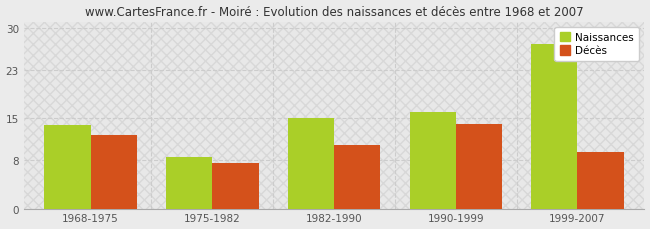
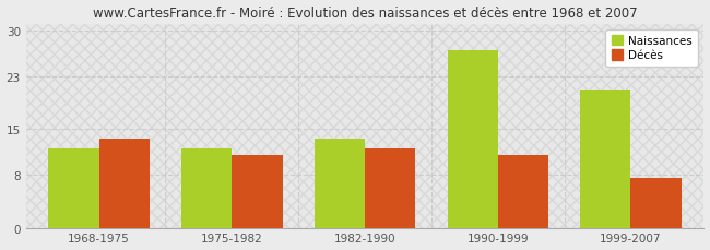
Naissances/1968-1975: 13.8 -> 12.0
Décès/1968-1975: 12.2 -> 13.5
Naissances/1975-1982: 8.6 -> 12.0
Décès/1975-1982: 7.6 -> 11.0
Naissances/1982-1990: 15.0 -> 13.5
Décès/1982-1990: 10.6 -> 12.0
Naissances/1990-1999: 16.0 -> 27.0
Décès/1990-1999: 14.0 -> 11.0
Naissances/1999-2007: 27.2 -> 21.0
Décès/1999-2007: 9.4 -> 7.5
